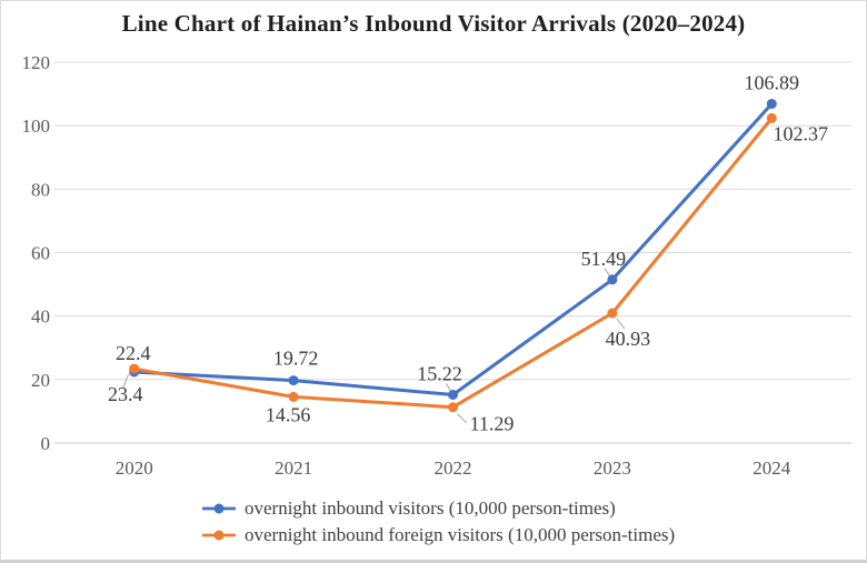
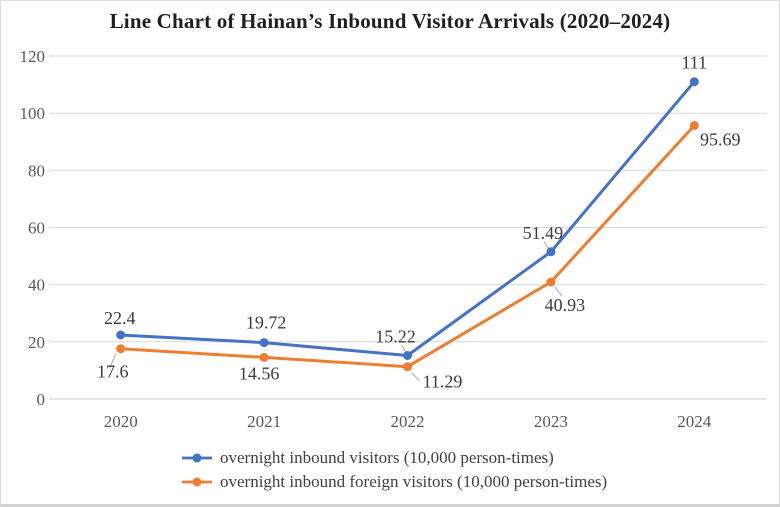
overnight inbound foreign visitors (10,000 person-times)/2020: 23.4 -> 17.6
overnight inbound visitors (10,000 person-times)/2024: 106.89 -> 111
overnight inbound foreign visitors (10,000 person-times)/2024: 102.37 -> 95.69
